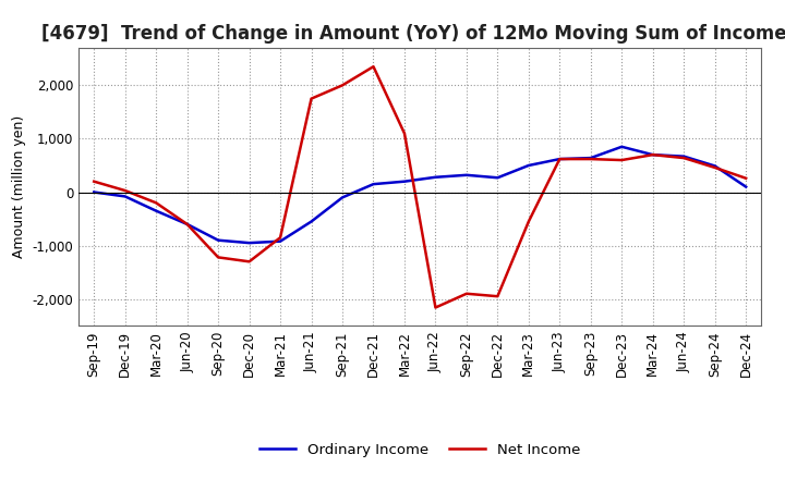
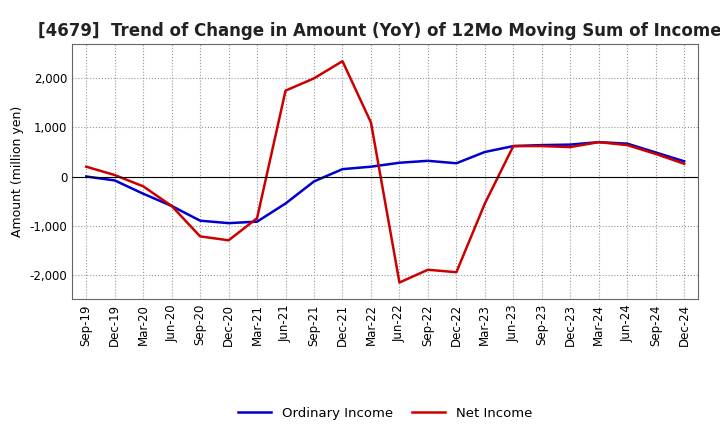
Ordinary Income/Dec-23: 850 -> 650
Ordinary Income/Dec-24: 100 -> 310
